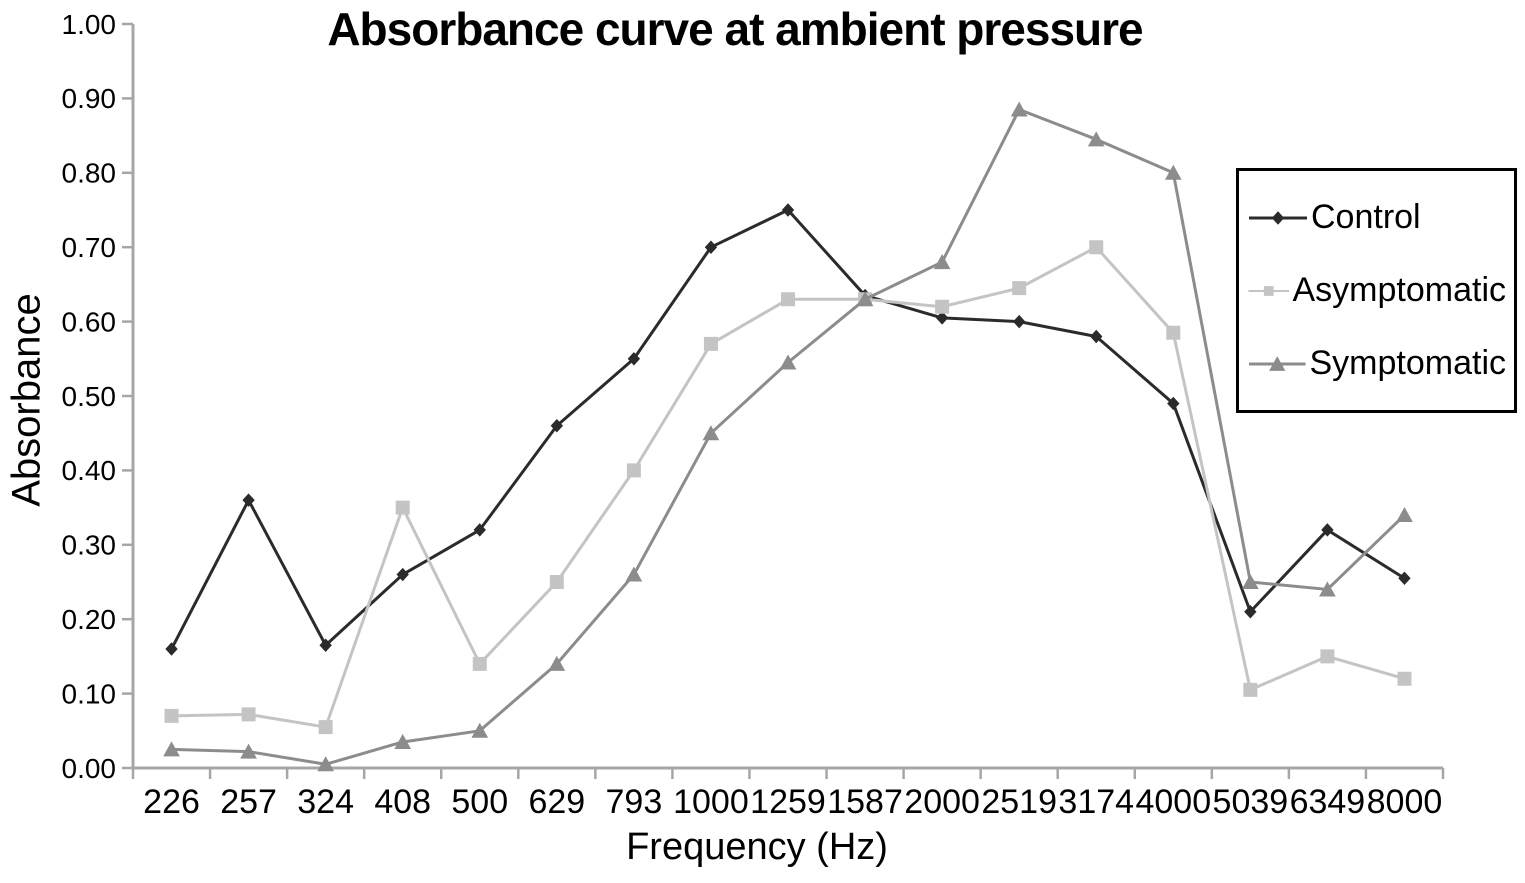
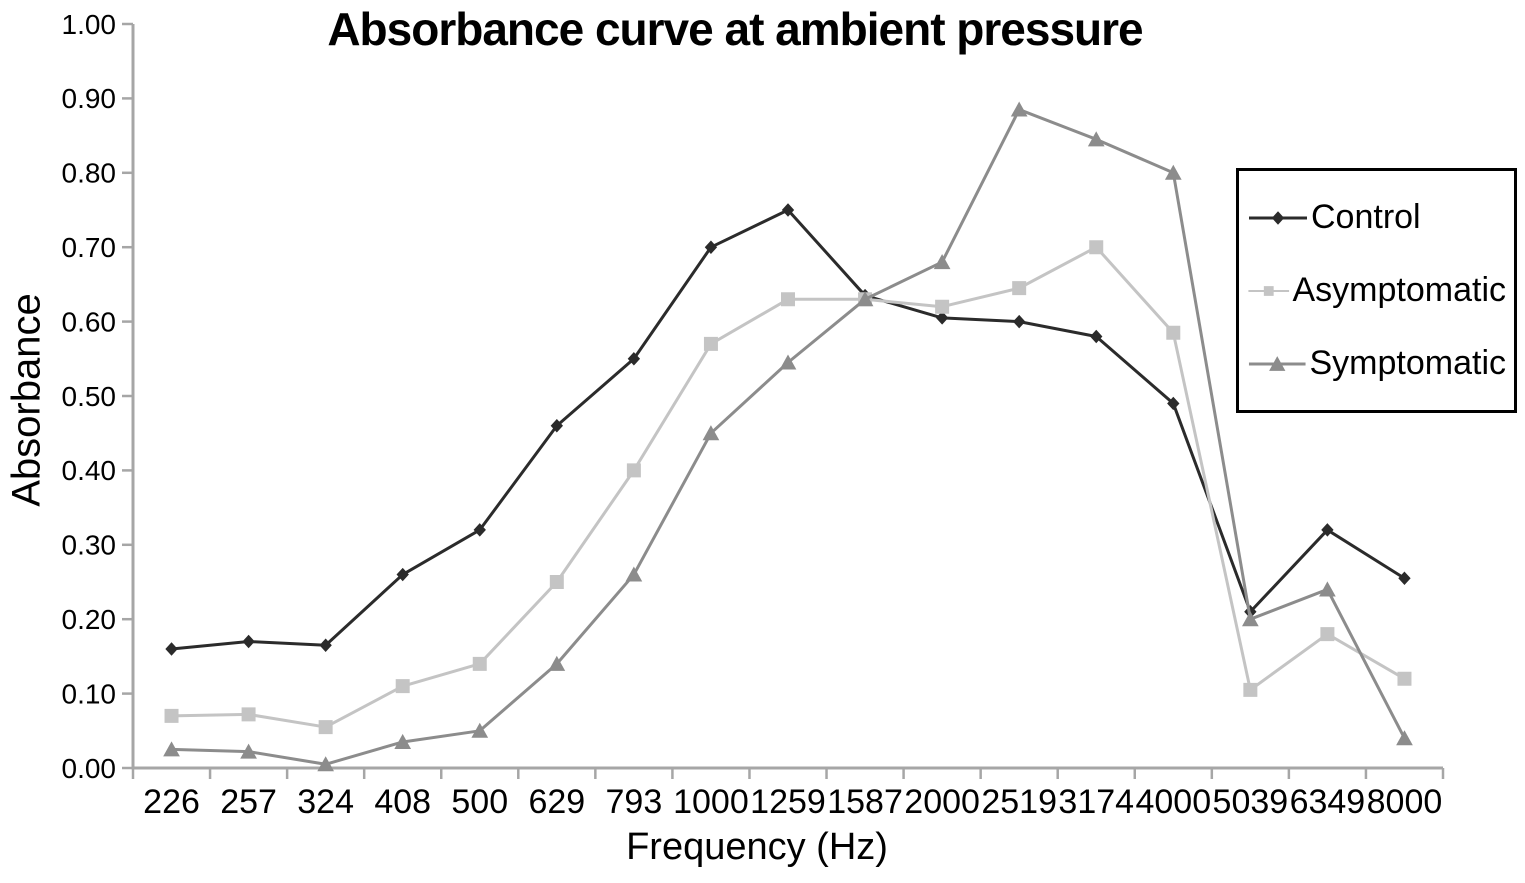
Control/257: 0.36 -> 0.17
Asymptomatic/408: 0.35 -> 0.11
Symptomatic/5039: 0.25 -> 0.20
Asymptomatic/6349: 0.15 -> 0.18
Symptomatic/8000: 0.34 -> 0.04
